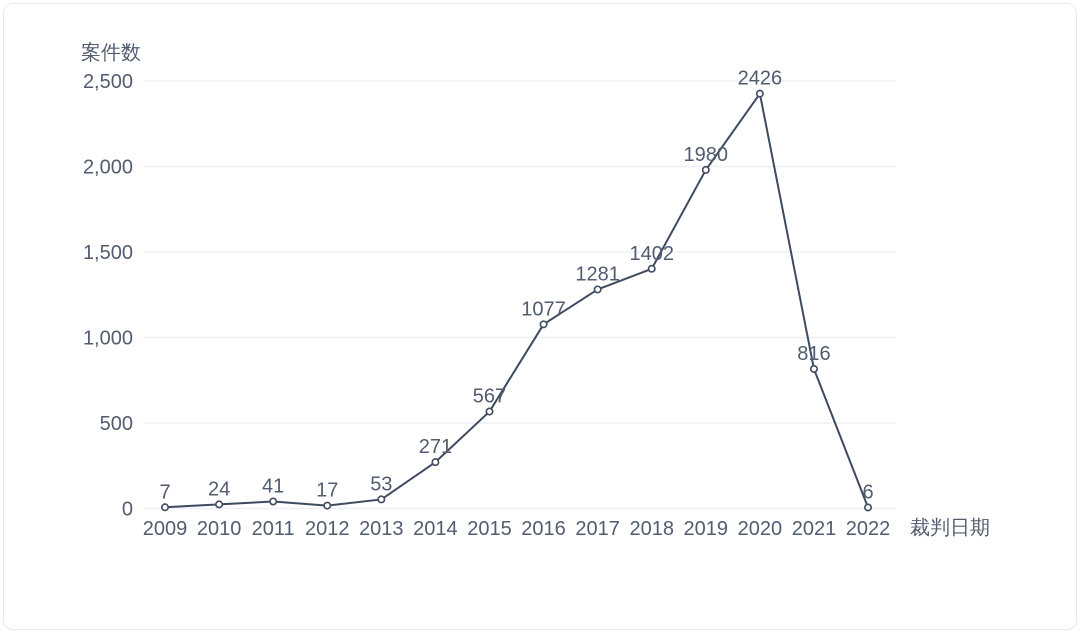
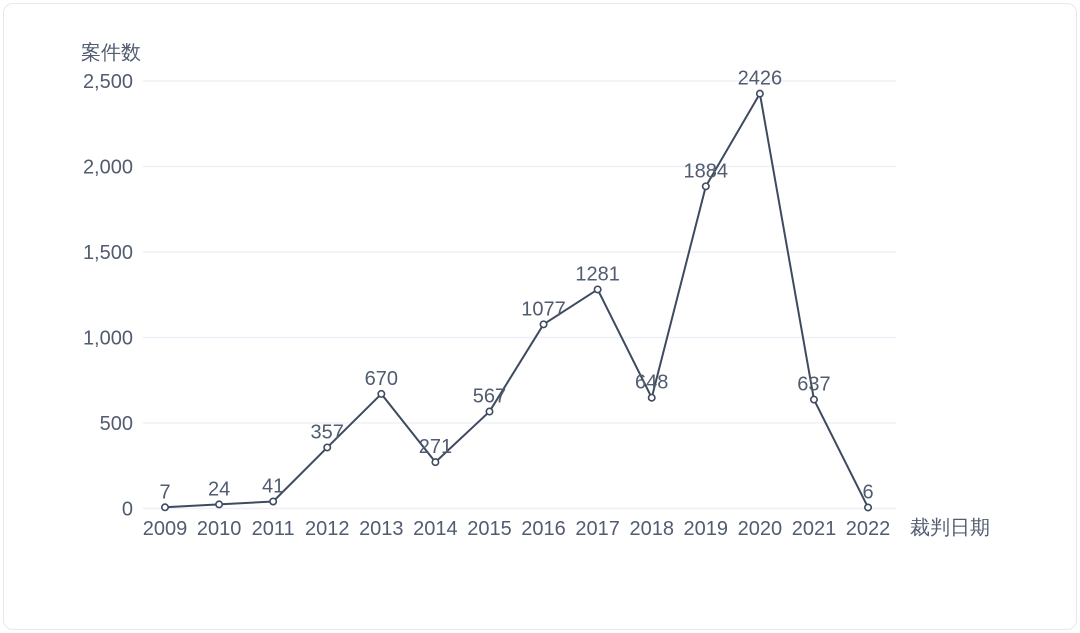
2012: 17 -> 357
2013: 53 -> 670
2018: 1402 -> 648
2019: 1980 -> 1884
2021: 816 -> 637
